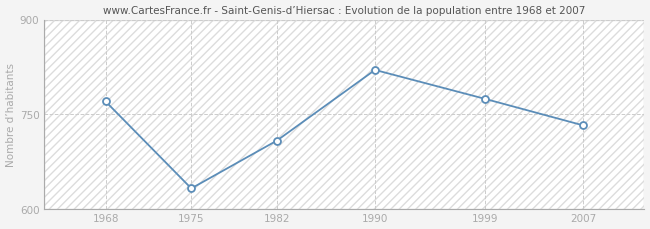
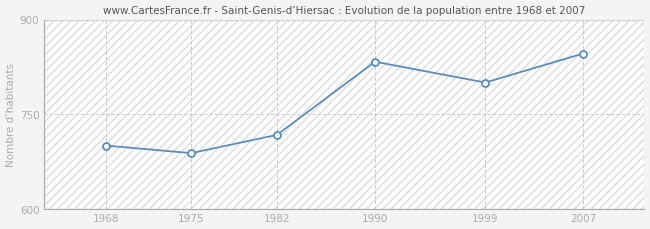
1968: 770 -> 700
1975: 632 -> 688
1982: 708 -> 717
1990: 820 -> 833
1999: 774 -> 800
2007: 732 -> 846
